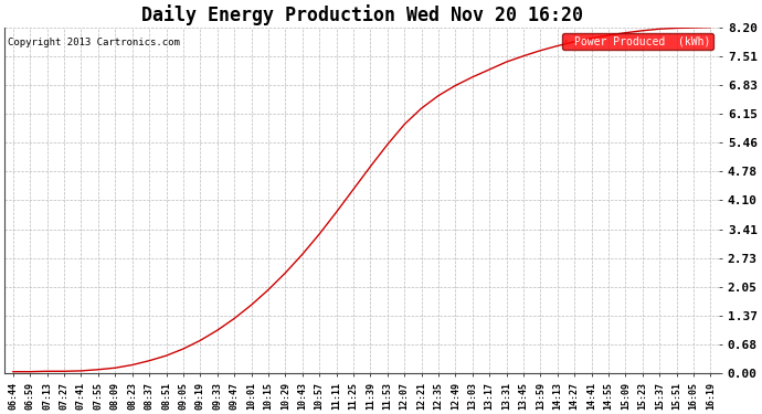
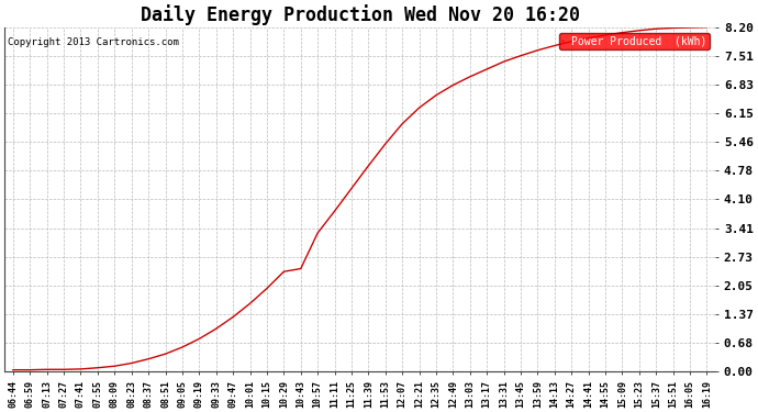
10:43: 2.82 -> 2.45
